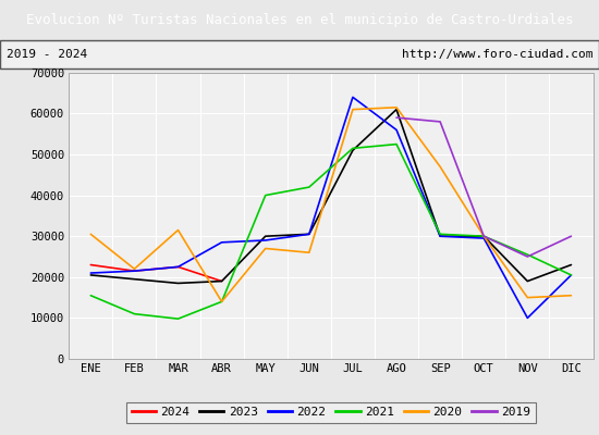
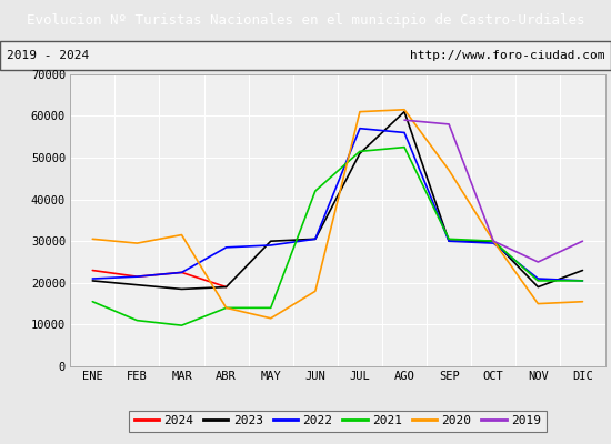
2020/FEB: 22000 -> 29500
2021/MAY: 40000 -> 14000
2020/MAY: 27000 -> 11500
2020/JUN: 26000 -> 18000
2022/JUL: 64000 -> 57000
2022/NOV: 10000 -> 21000
2021/NOV: 25500 -> 20500
